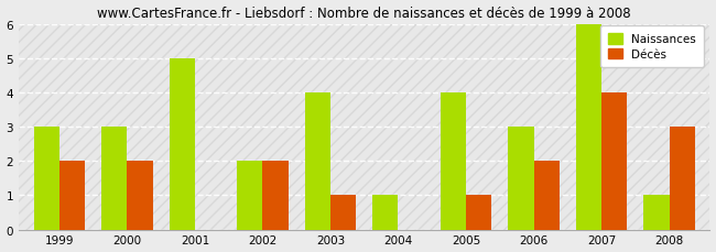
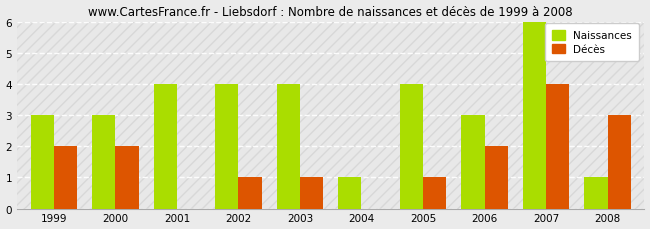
Naissances/2001: 5 -> 4
Naissances/2002: 2 -> 4
Décès/2002: 2 -> 1
